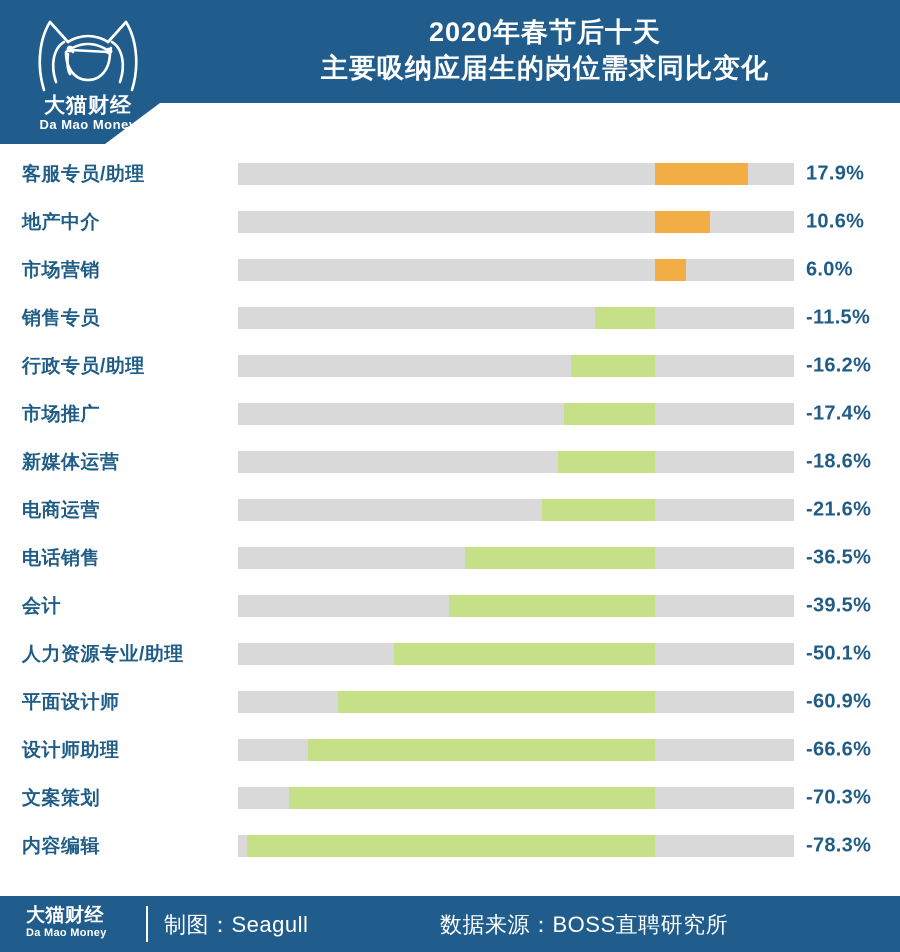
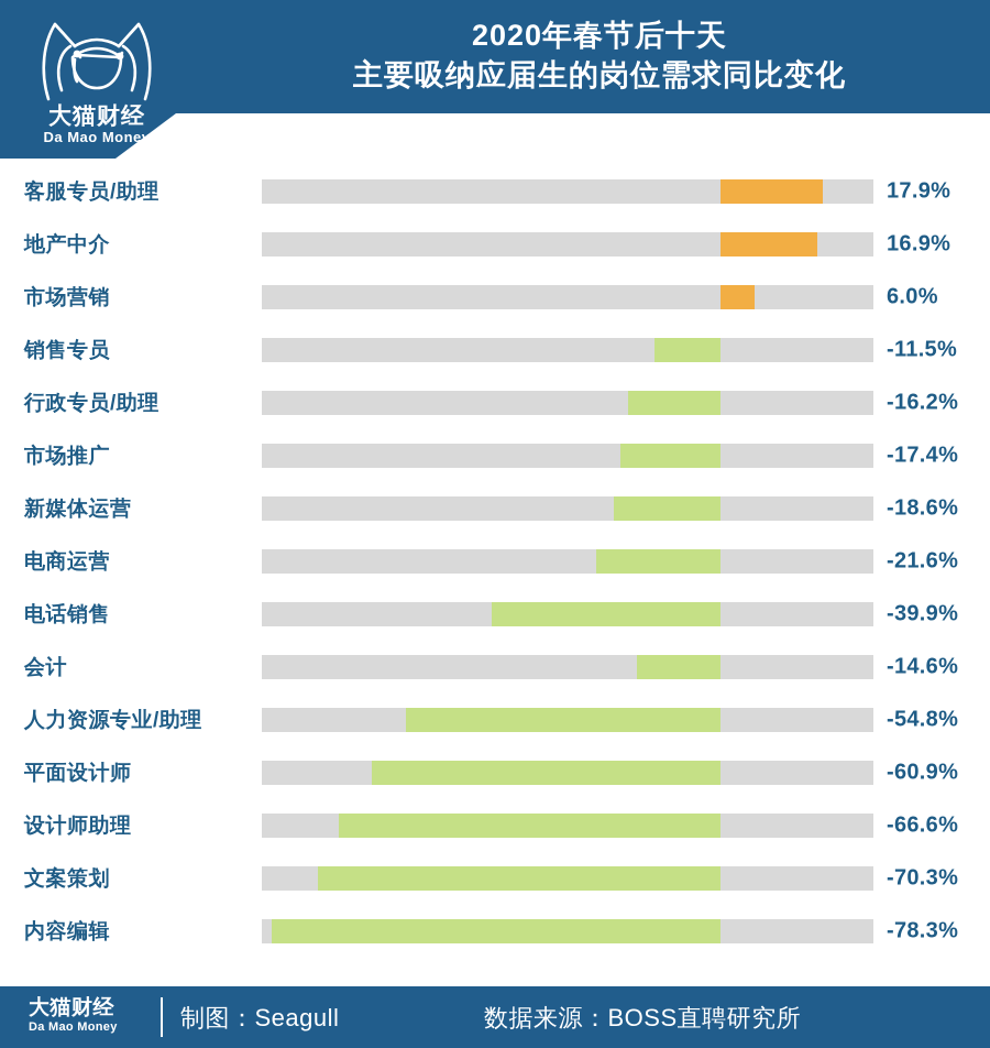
地产中介: 10.6% -> 16.9%
电话销售: -36.5% -> -39.9%
会计: -39.5% -> -14.6%
人力资源专业/助理: -50.1% -> -54.8%
